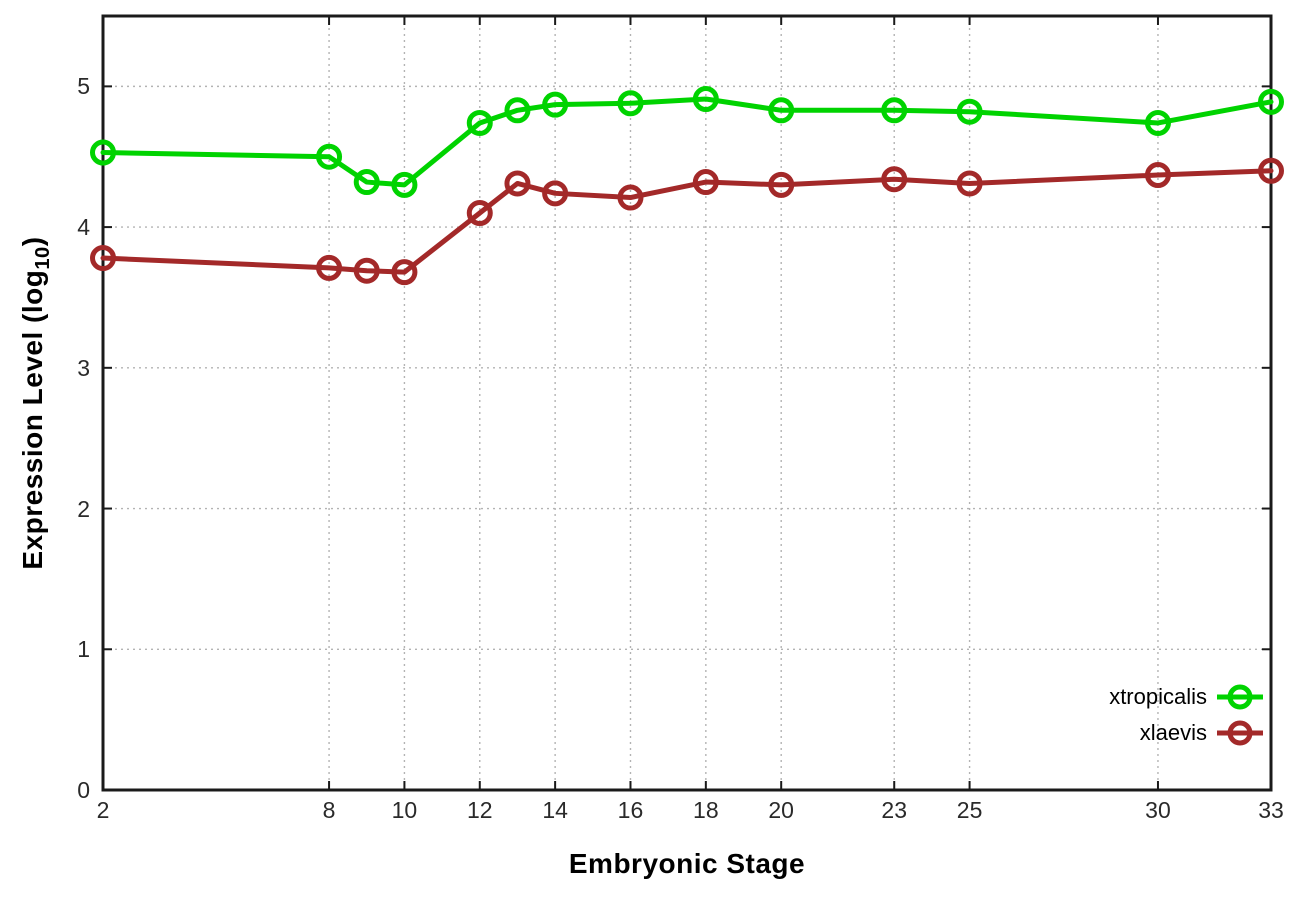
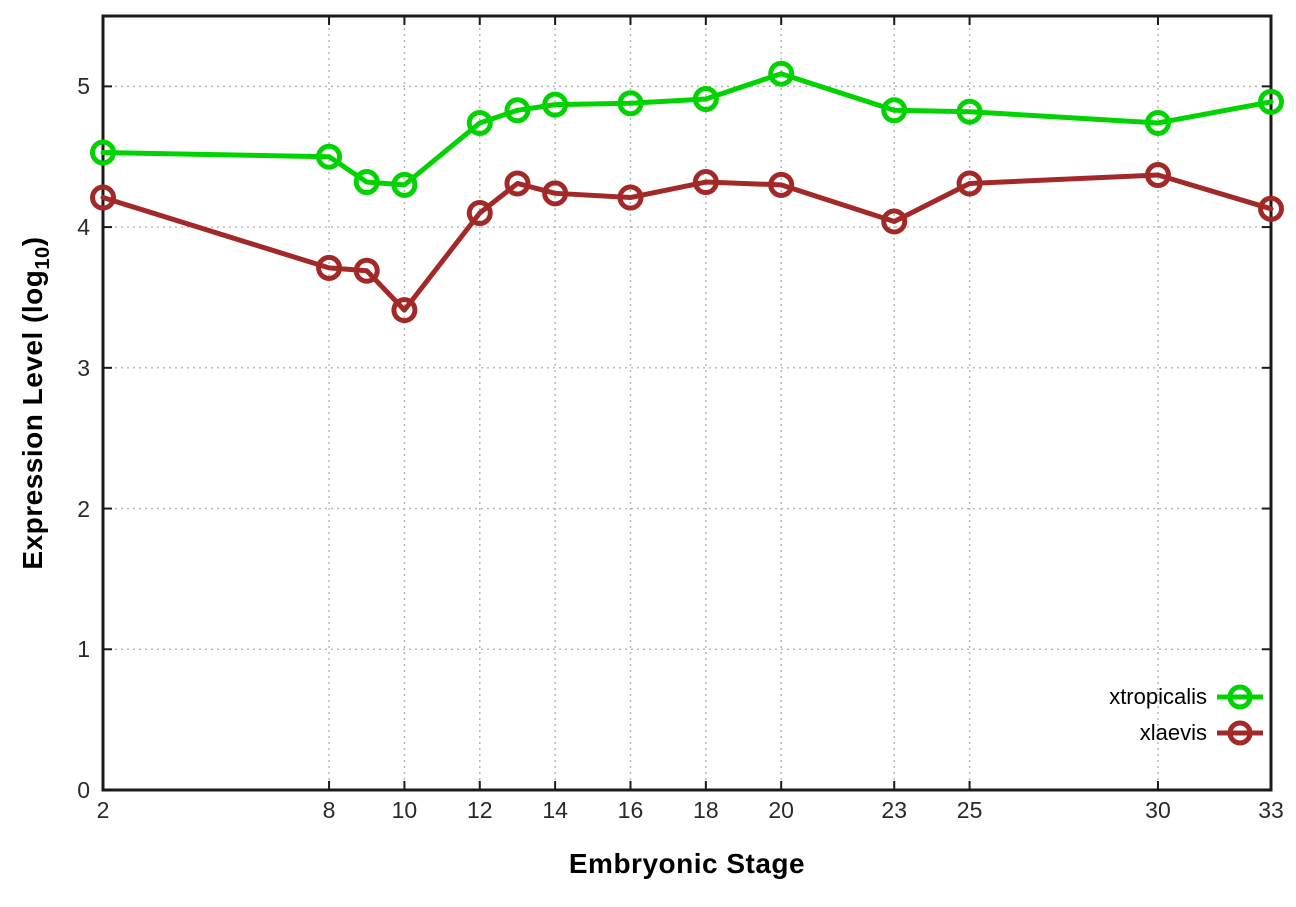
xlaevis/2: 3.78 -> 4.21
xlaevis/10: 3.68 -> 3.41
xtropicalis/20: 4.83 -> 5.09
xlaevis/23: 4.34 -> 4.04
xlaevis/33: 4.40 -> 4.13
